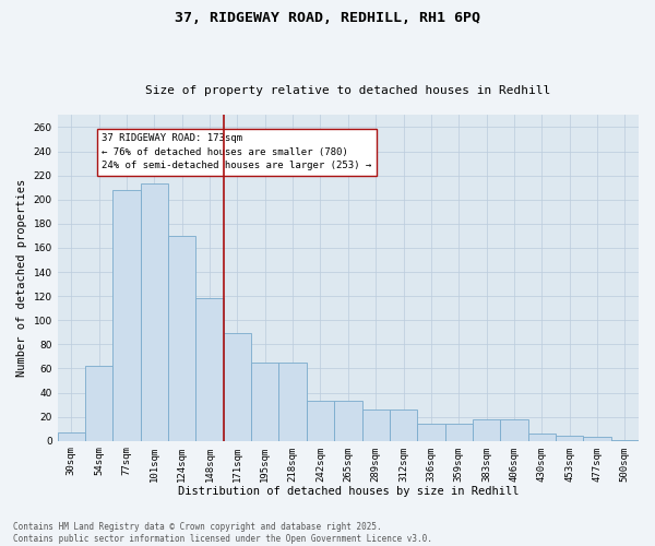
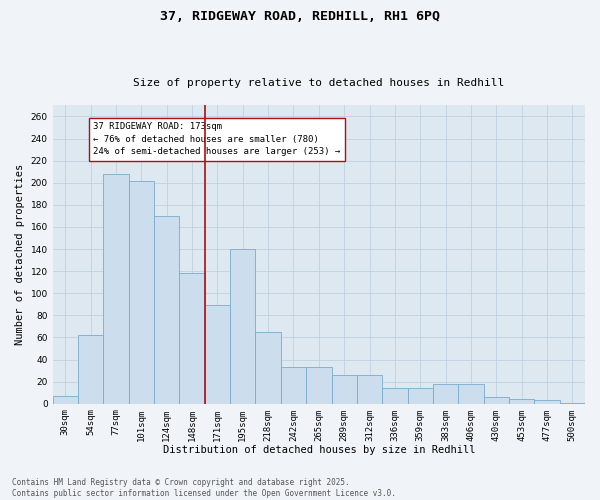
101sqm: 213 -> 202
195sqm: 65 -> 140
